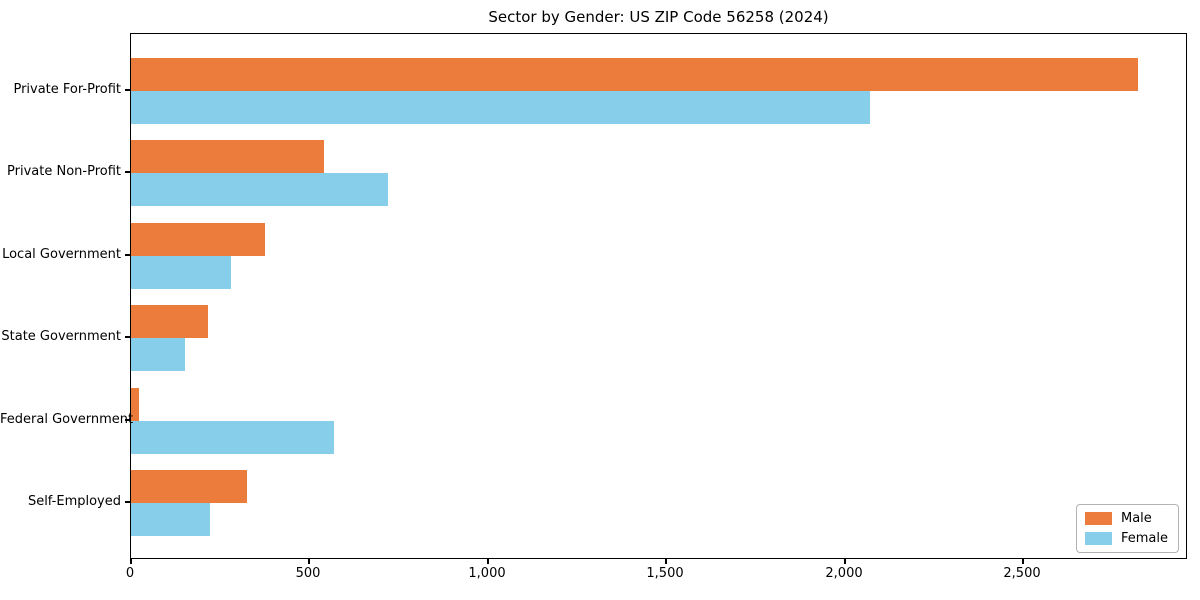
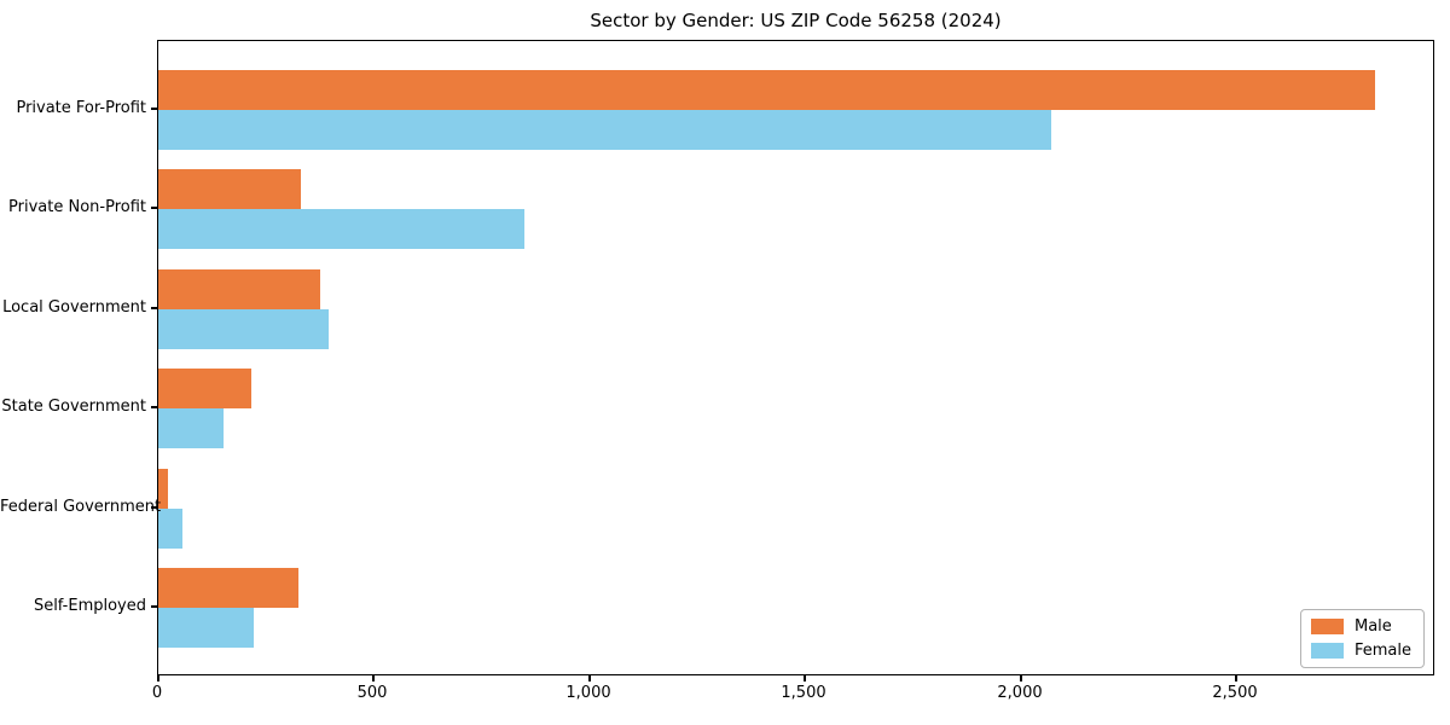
Male/Private Non-Profit: 540 -> 330
Female/Private Non-Profit: 720 -> 850
Female/Local Government: 280 -> 400
Female/Federal Government: 570 -> 60
